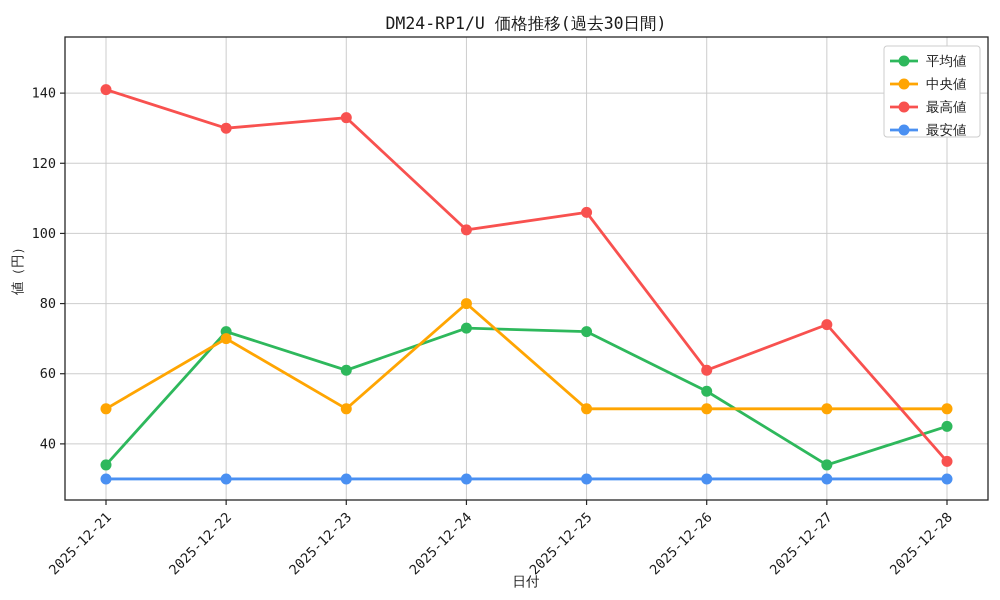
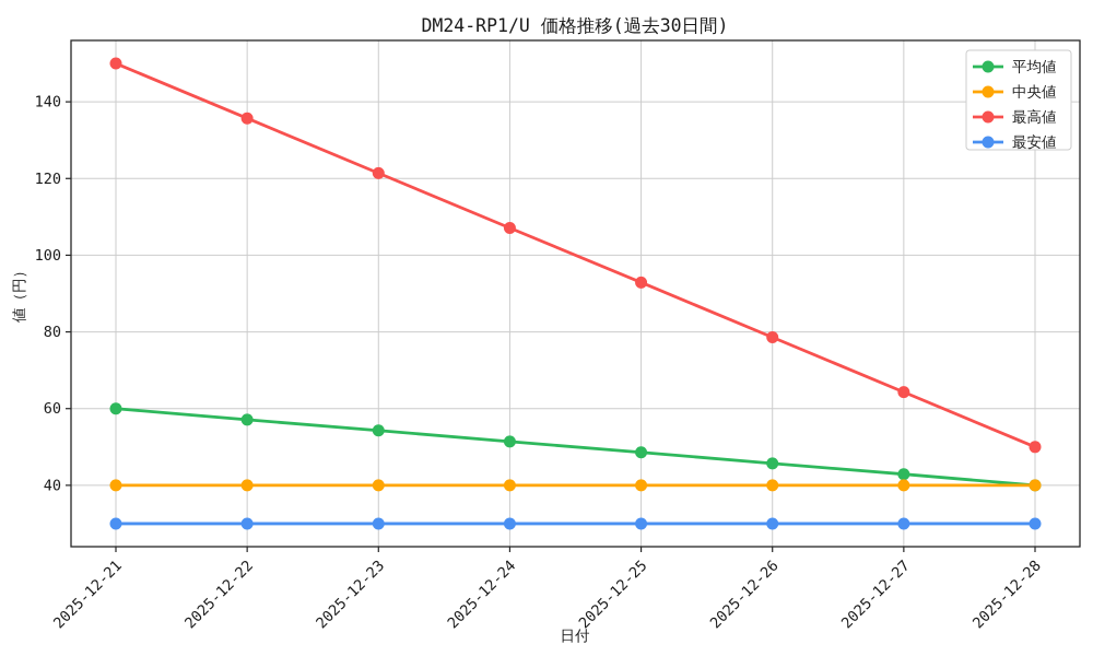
平均値/2025-12-21: 34 -> 60
中央値/2025-12-21: 50 -> 40
最高値/2025-12-21: 141 -> 150
平均値/2025-12-22: 72 -> 57
中央値/2025-12-22: 70 -> 40
最高値/2025-12-22: 130 -> 136
平均値/2025-12-23: 61 -> 54
中央値/2025-12-23: 50 -> 40
最高値/2025-12-23: 133 -> 121
平均値/2025-12-24: 73 -> 51
中央値/2025-12-24: 80 -> 40
最高値/2025-12-24: 101 -> 107
平均値/2025-12-25: 72 -> 49
中央値/2025-12-25: 50 -> 40
最高値/2025-12-25: 106 -> 93
平均値/2025-12-26: 55 -> 46
中央値/2025-12-26: 50 -> 40
最高値/2025-12-26: 61 -> 79
平均値/2025-12-27: 34 -> 43
中央値/2025-12-27: 50 -> 40
最高値/2025-12-27: 74 -> 64
平均値/2025-12-28: 45 -> 40
中央値/2025-12-28: 50 -> 40
最高値/2025-12-28: 35 -> 50
